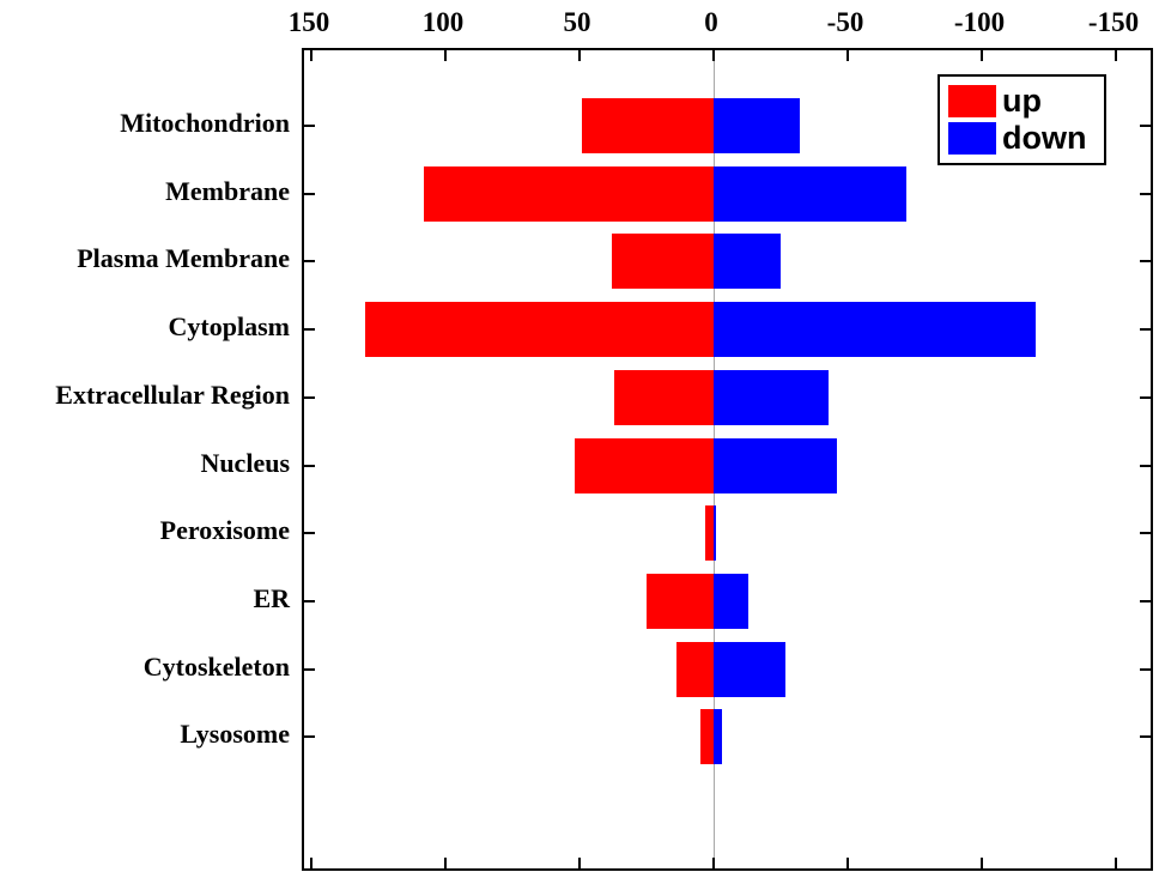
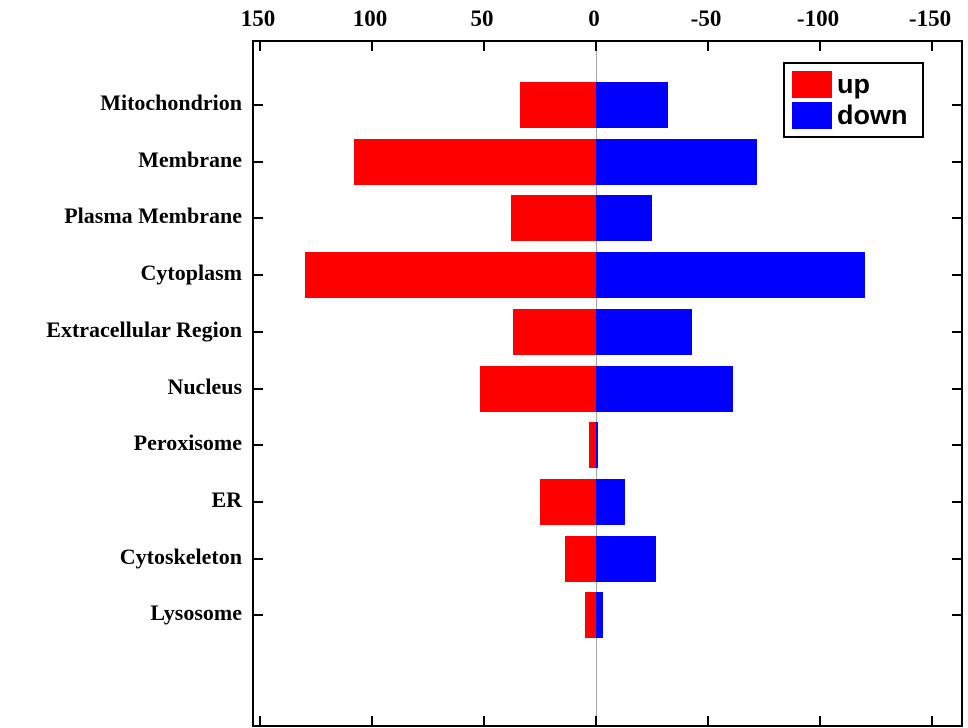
up/Mitochondrion: 49 -> 34
down/Nucleus: -46 -> -61
